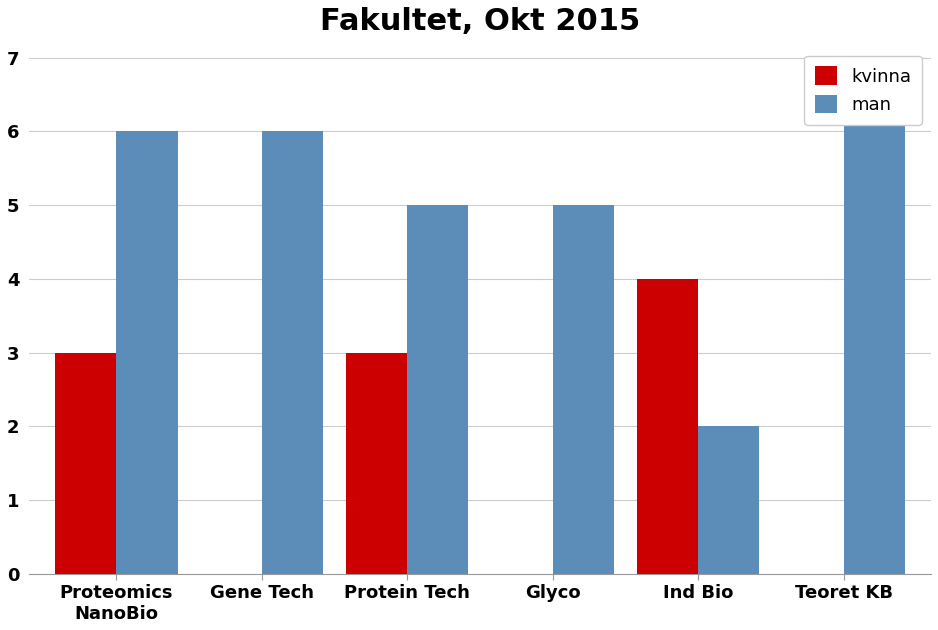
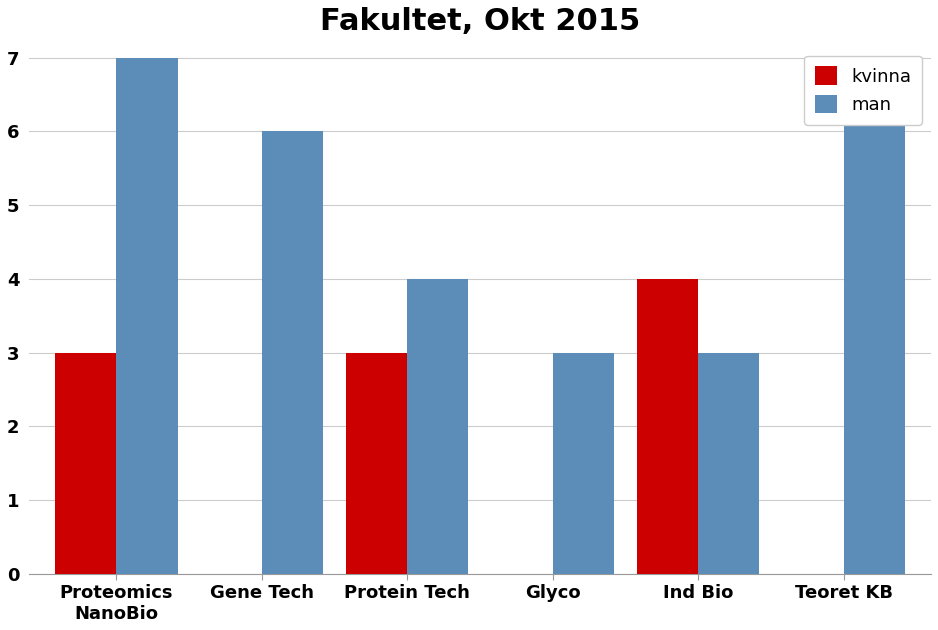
man/Proteomics NanoBio: 6 -> 7
man/Protein Tech: 5 -> 4
man/Glyco: 5 -> 3
man/Ind Bio: 2 -> 3
